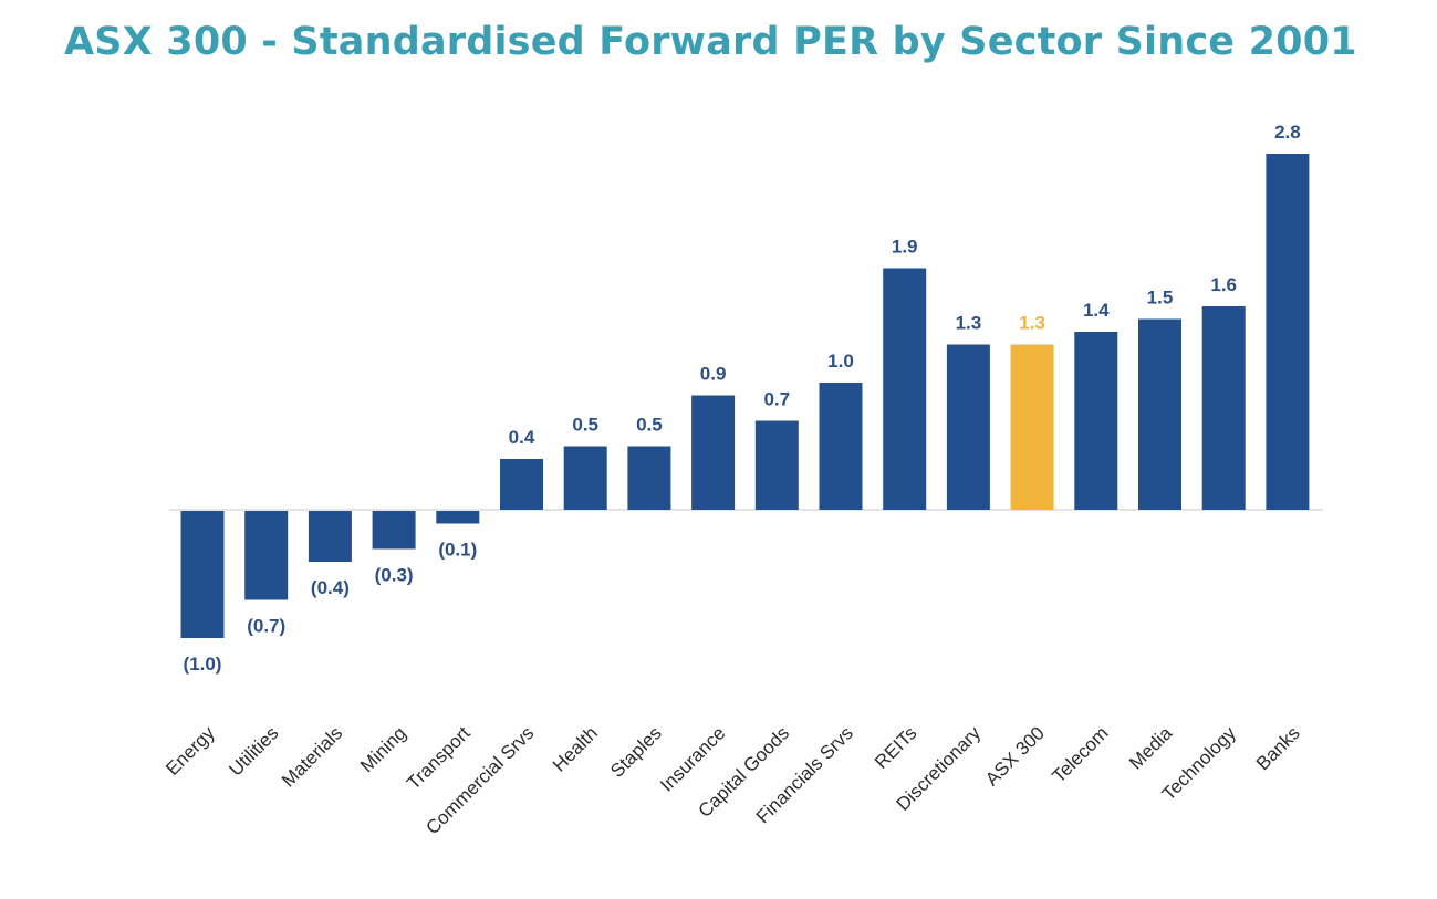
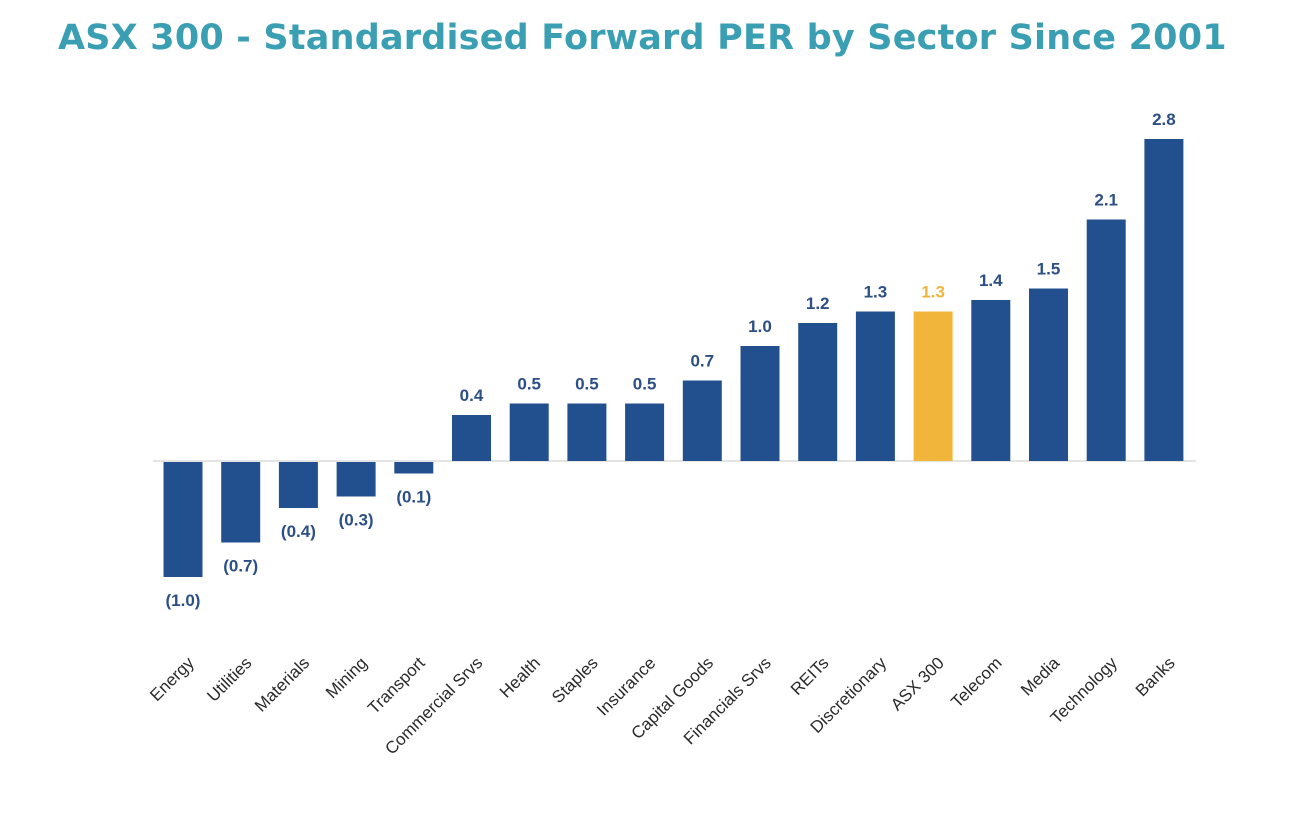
Insurance: 0.9 -> 0.5
REITs: 1.9 -> 1.2
Technology: 1.6 -> 2.1
